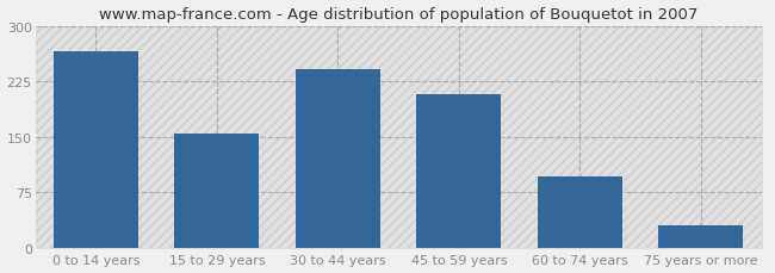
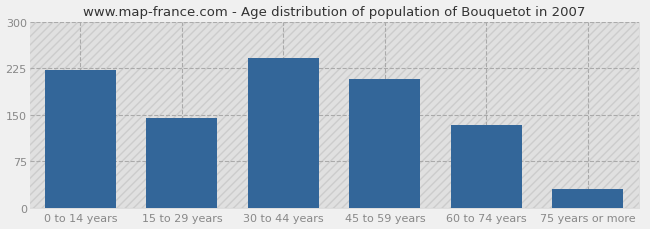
0 to 14 years: 266 -> 222
15 to 29 years: 154 -> 145
60 to 74 years: 96 -> 133
